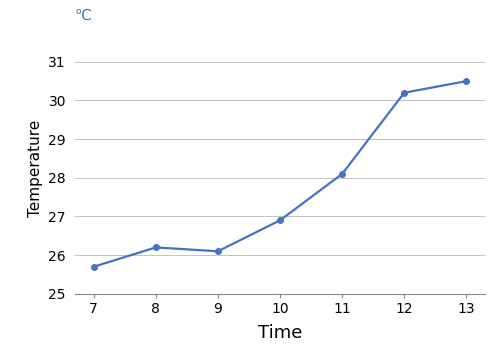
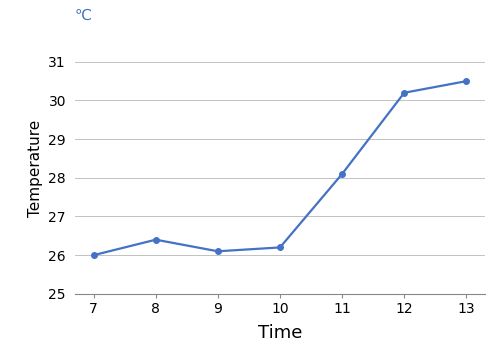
7: 25.7 -> 26.0
8: 26.2 -> 26.4
10: 26.9 -> 26.2
